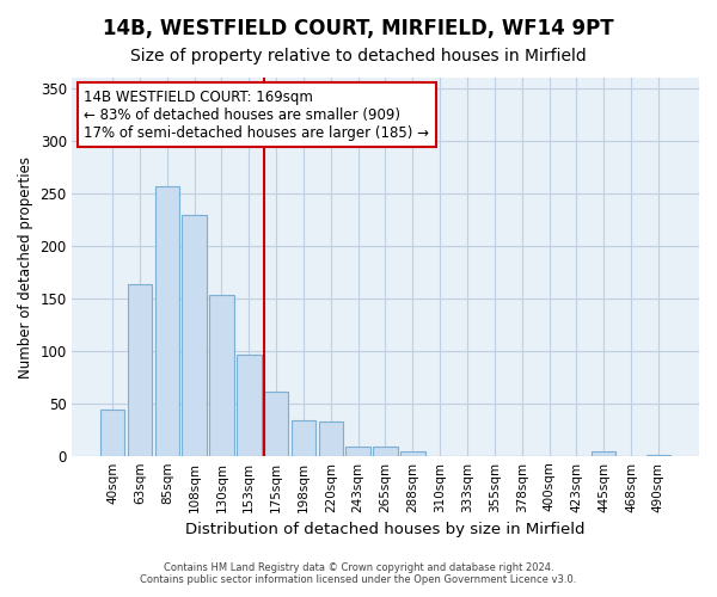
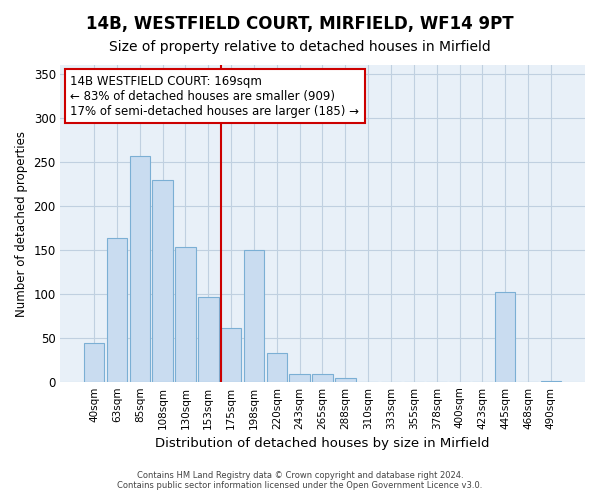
198sqm: 35 -> 150
445sqm: 5 -> 102
